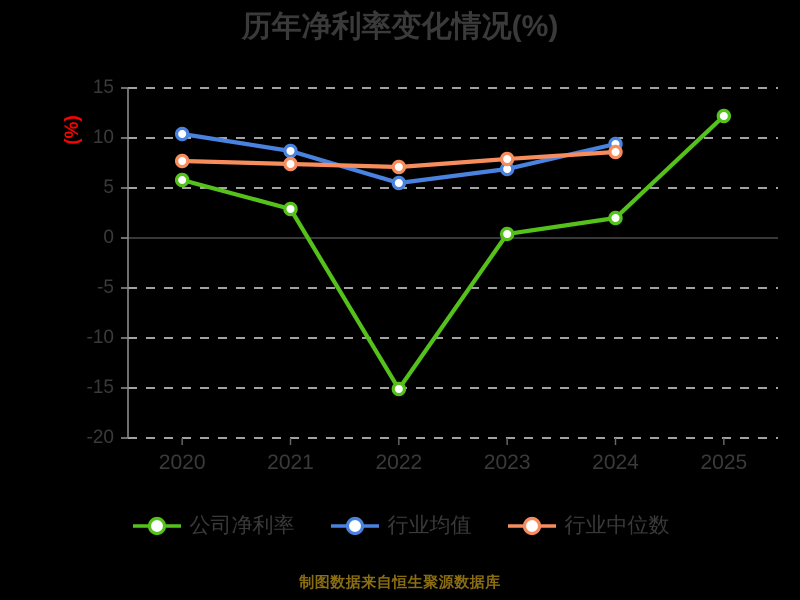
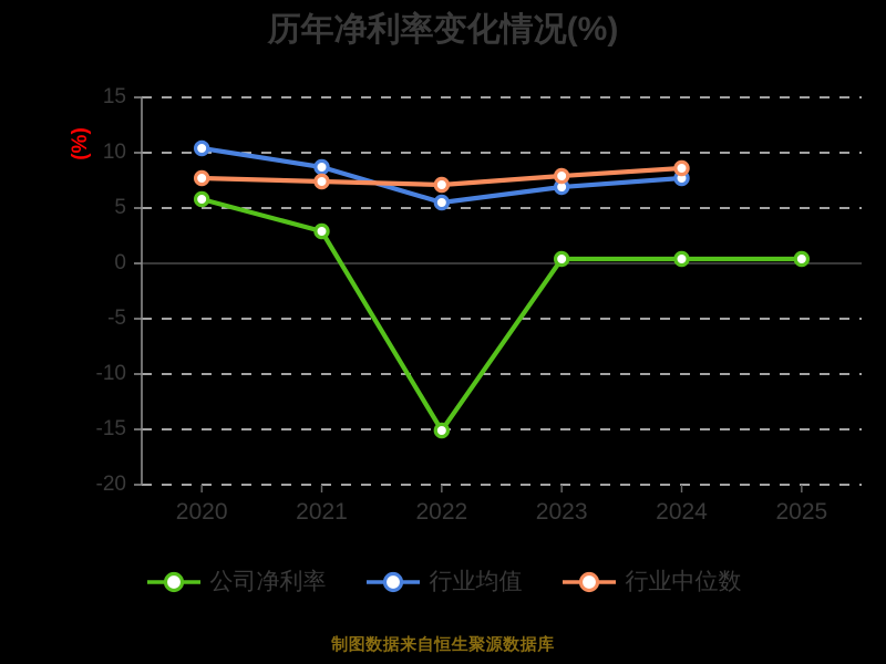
公司净利率/2024: 2.0 -> 0.4
行业均值/2024: 9.4 -> 7.7
公司净利率/2025: 12.2 -> 0.4
